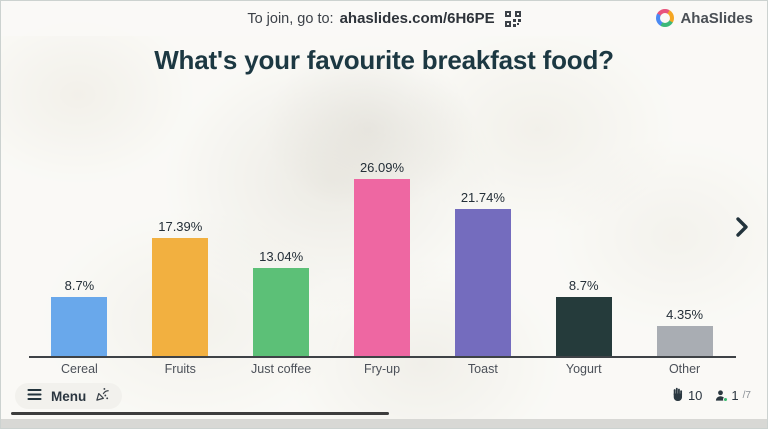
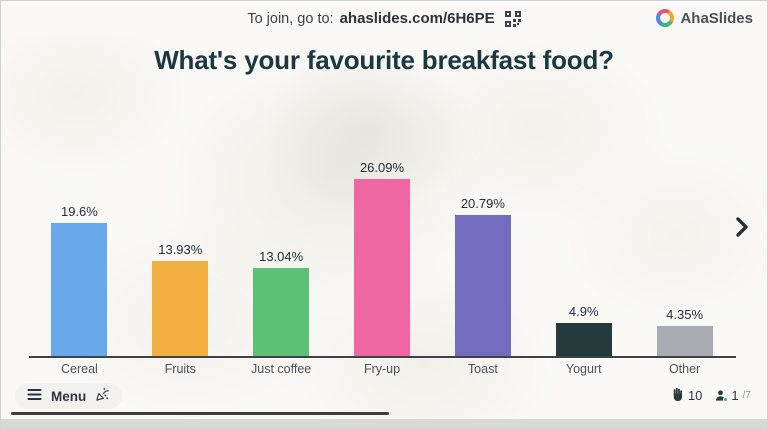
Cereal: 8.7% -> 19.6%
Fruits: 17.39% -> 13.93%
Toast: 21.74% -> 20.79%
Yogurt: 8.7% -> 4.9%
